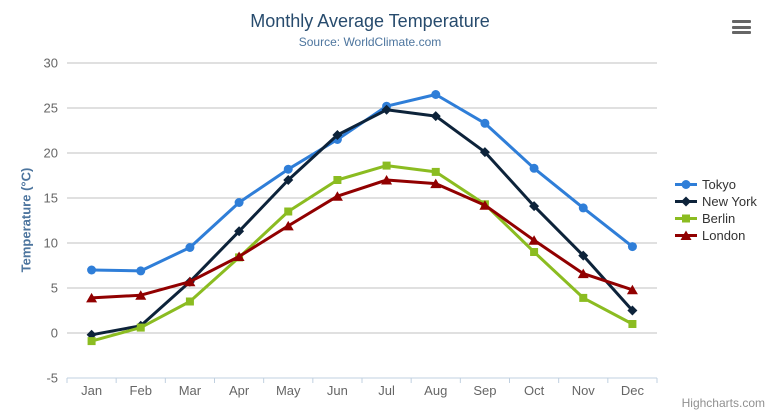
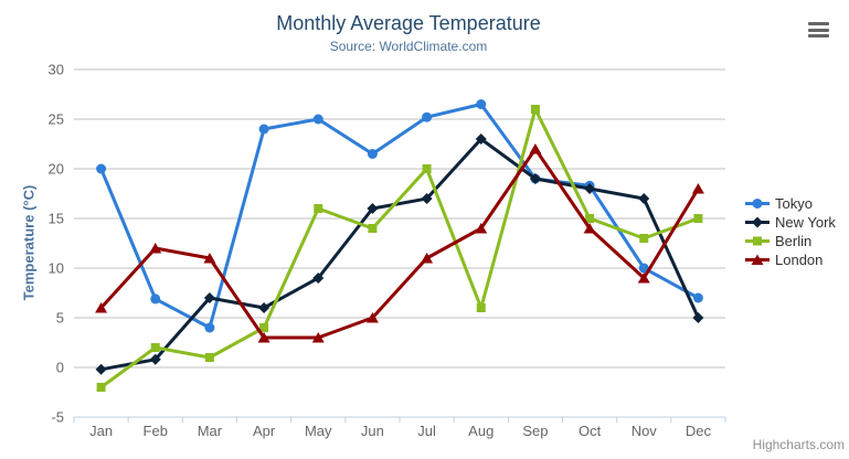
Tokyo/Jan: 7 -> 20
Berlin/Jan: -1 -> -2
London/Jan: 4 -> 6
Berlin/Feb: 1 -> 2
London/Feb: 4 -> 12
Tokyo/Mar: 10 -> 4
New York/Mar: 6 -> 7
Berlin/Mar: 4 -> 1
London/Mar: 6 -> 11
Tokyo/Apr: 14 -> 24
New York/Apr: 11 -> 6
Berlin/Apr: 8 -> 4
London/Apr: 8 -> 3
Tokyo/May: 18 -> 25
New York/May: 17 -> 9
Berlin/May: 14 -> 16
London/May: 12 -> 3
New York/Jun: 22 -> 16
Berlin/Jun: 17 -> 14
London/Jun: 15 -> 5
New York/Jul: 25 -> 17
Berlin/Jul: 19 -> 20
London/Jul: 17 -> 11
New York/Aug: 24 -> 23
Berlin/Aug: 18 -> 6
London/Aug: 17 -> 14
Tokyo/Sep: 23 -> 19
New York/Sep: 20 -> 19
Berlin/Sep: 14 -> 26
London/Sep: 14 -> 22
New York/Oct: 14 -> 18
Berlin/Oct: 9 -> 15
London/Oct: 10 -> 14
Tokyo/Nov: 14 -> 10
New York/Nov: 9 -> 17
Berlin/Nov: 4 -> 13
London/Nov: 7 -> 9
Tokyo/Dec: 10 -> 7
New York/Dec: 2 -> 5
Berlin/Dec: 1 -> 15
London/Dec: 5 -> 18
